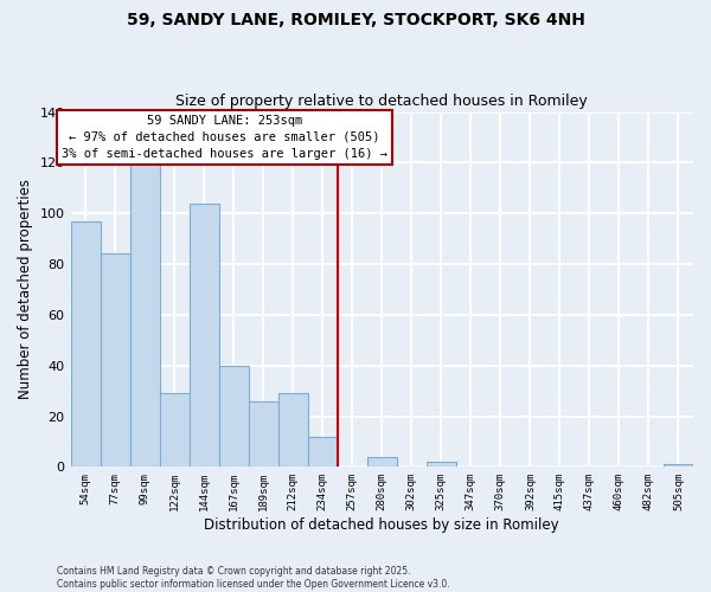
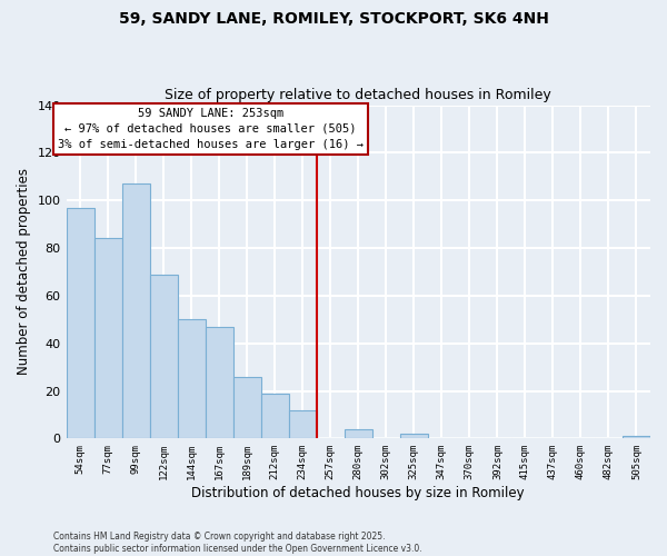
99sqm: 120 -> 107
122sqm: 29 -> 69
144sqm: 104 -> 50
167sqm: 40 -> 47
212sqm: 29 -> 19
